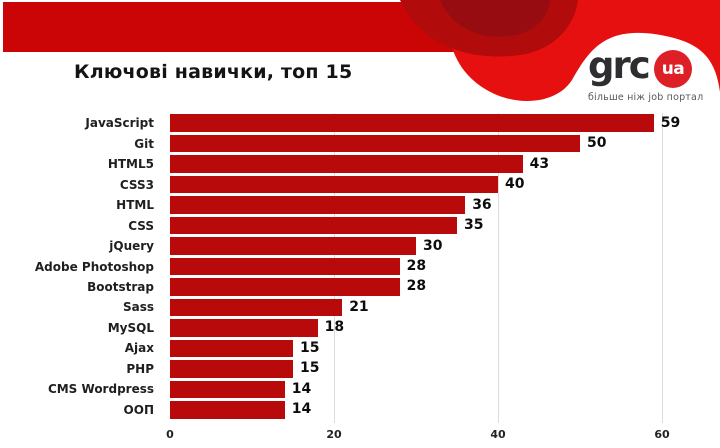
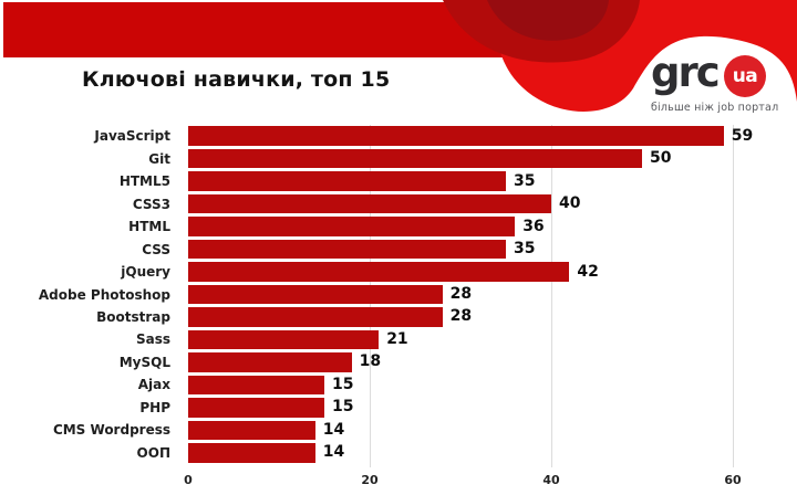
HTML5: 43 -> 35
jQuery: 30 -> 42
